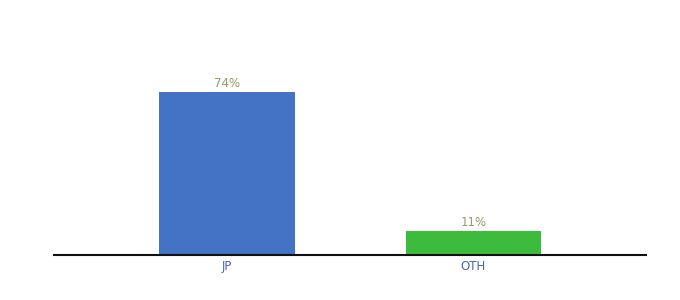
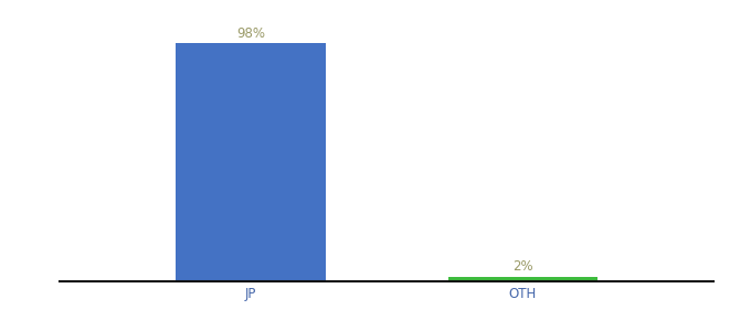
JP: 74% -> 98%
OTH: 11% -> 2%
